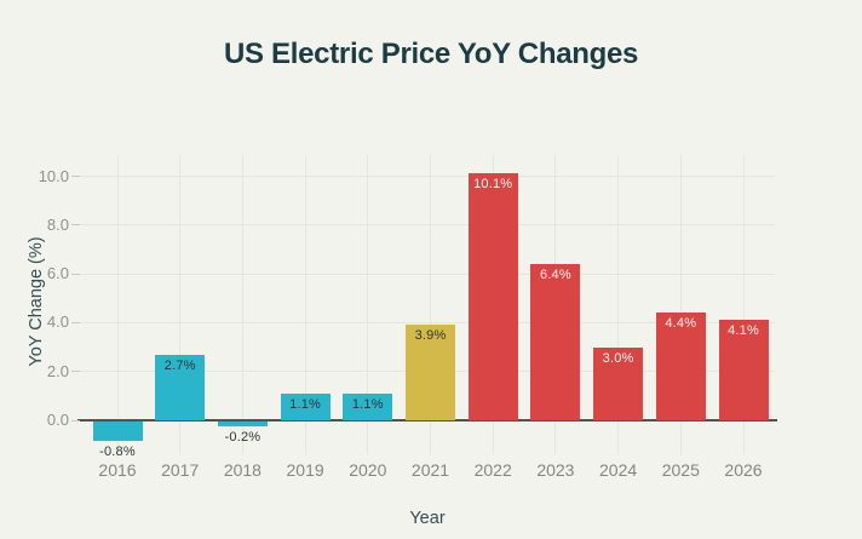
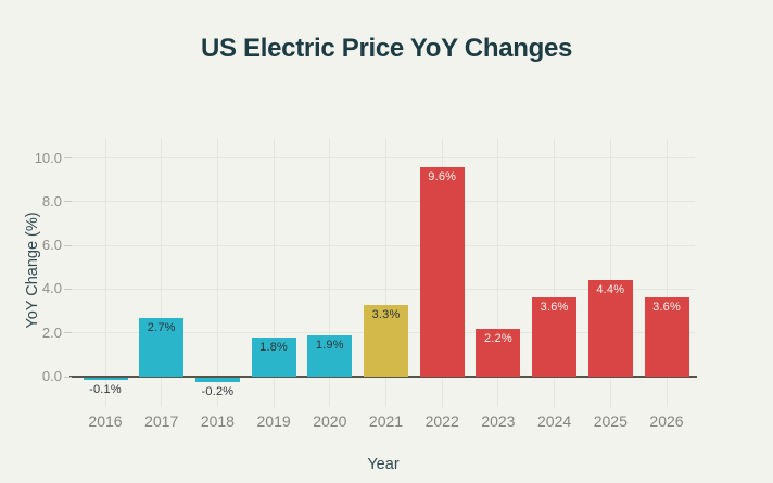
2016: -0.8% -> -0.1%
2019: 1.1% -> 1.8%
2020: 1.1% -> 1.9%
2021: 3.9% -> 3.3%
2022: 10.1% -> 9.6%
2023: 6.4% -> 2.2%
2024: 3.0% -> 3.6%
2026: 4.1% -> 3.6%
